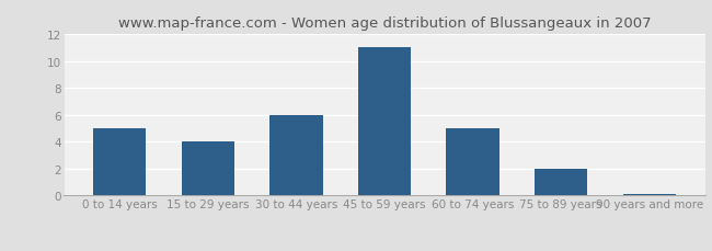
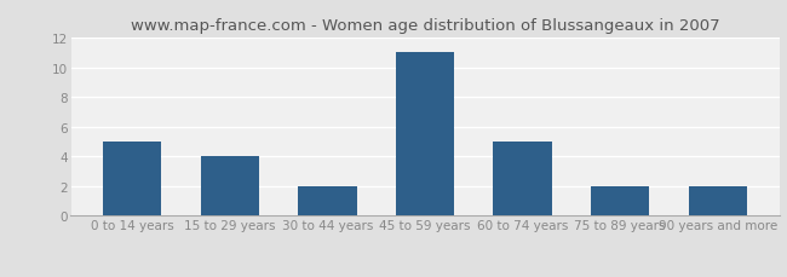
30 to 44 years: 6.0 -> 2.0
90 years and more: 0.1 -> 2.0
